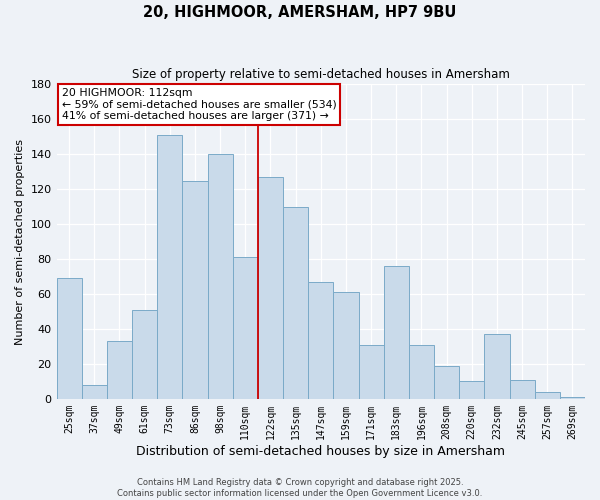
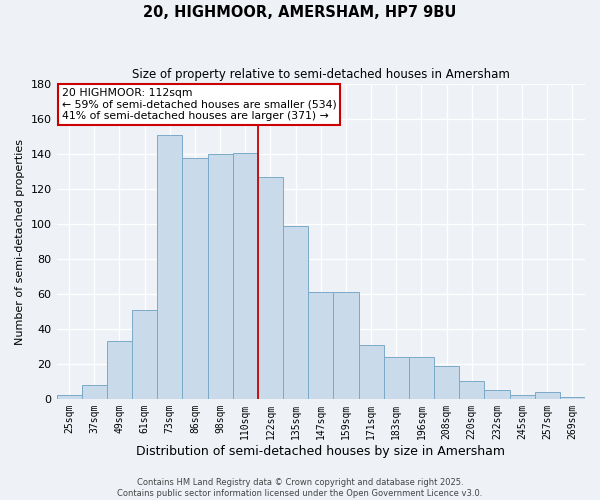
25sqm: 69 -> 2
86sqm: 125 -> 138
110sqm: 81 -> 141
135sqm: 110 -> 99
147sqm: 67 -> 61
183sqm: 76 -> 24
196sqm: 31 -> 24
232sqm: 37 -> 5
245sqm: 11 -> 2
